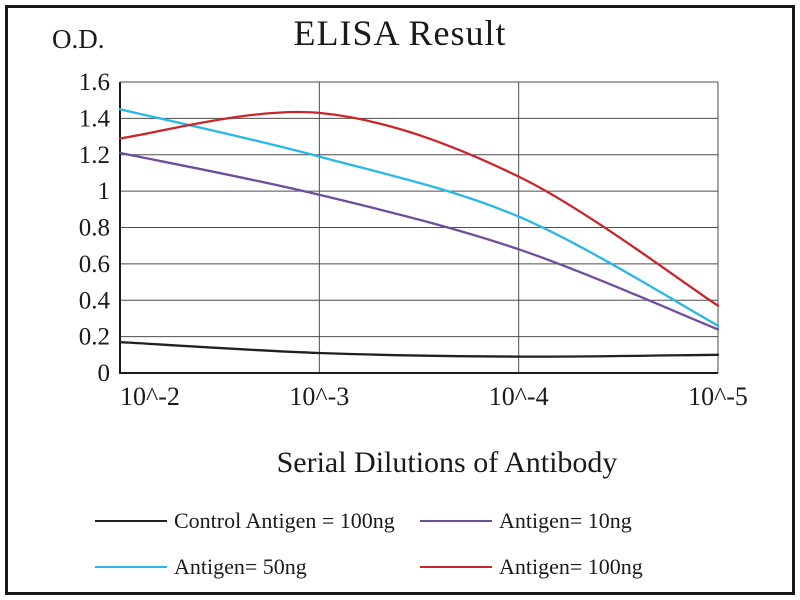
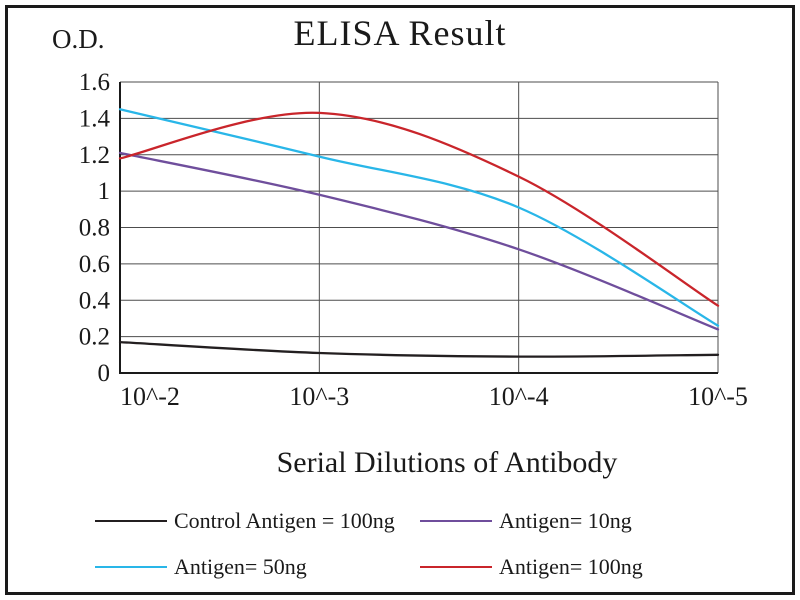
Antigen= 100ng/10^-2: 1.29 -> 1.18
Antigen= 50ng/10^-4: 0.86 -> 0.91
